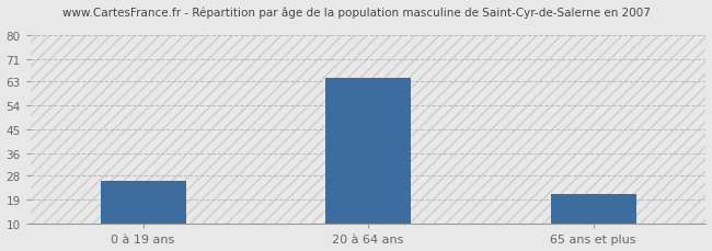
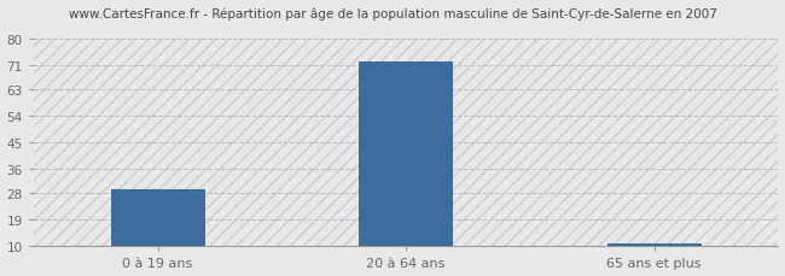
0 à 19 ans: 26 -> 29
20 à 64 ans: 64 -> 72
65 ans et plus: 21 -> 11
